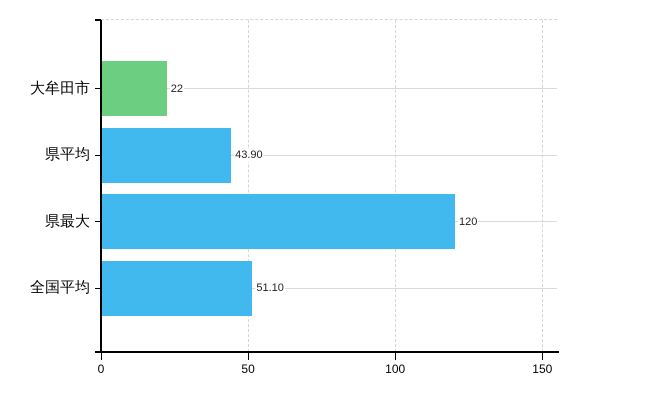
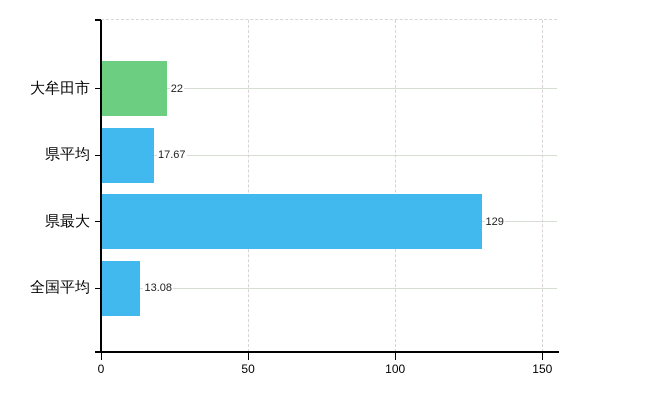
県平均: 43.90 -> 17.67
県最大: 120 -> 129
全国平均: 51.10 -> 13.08
